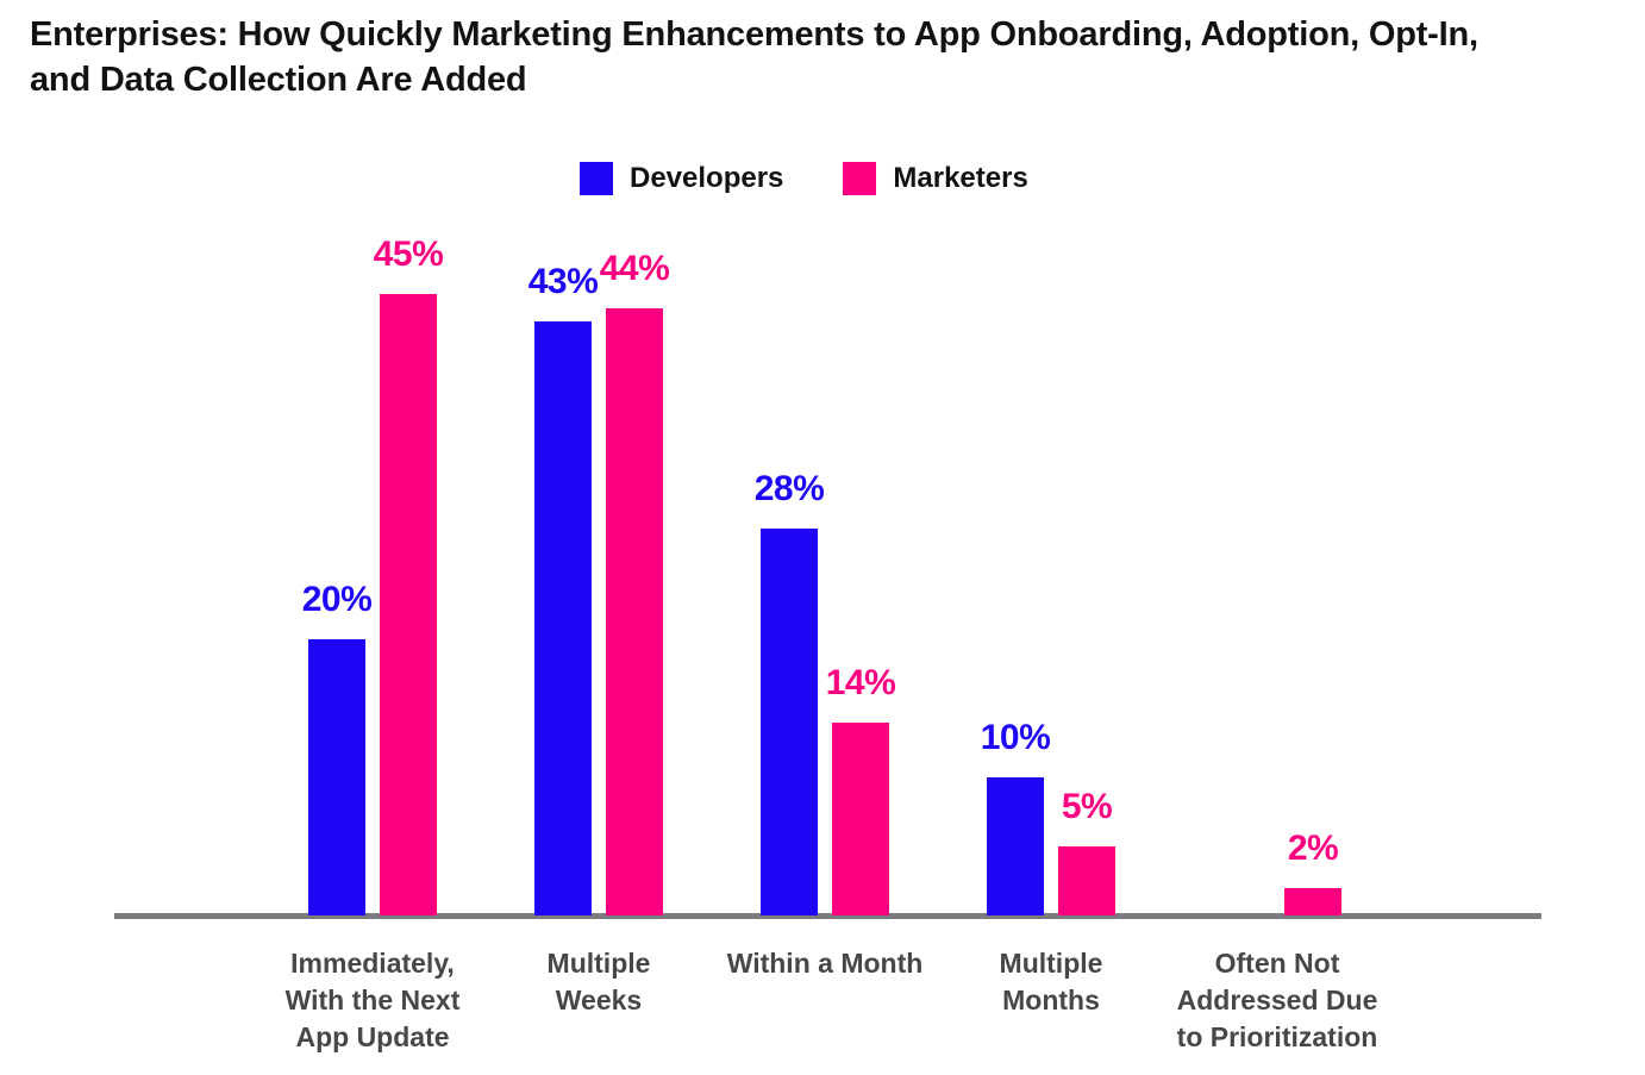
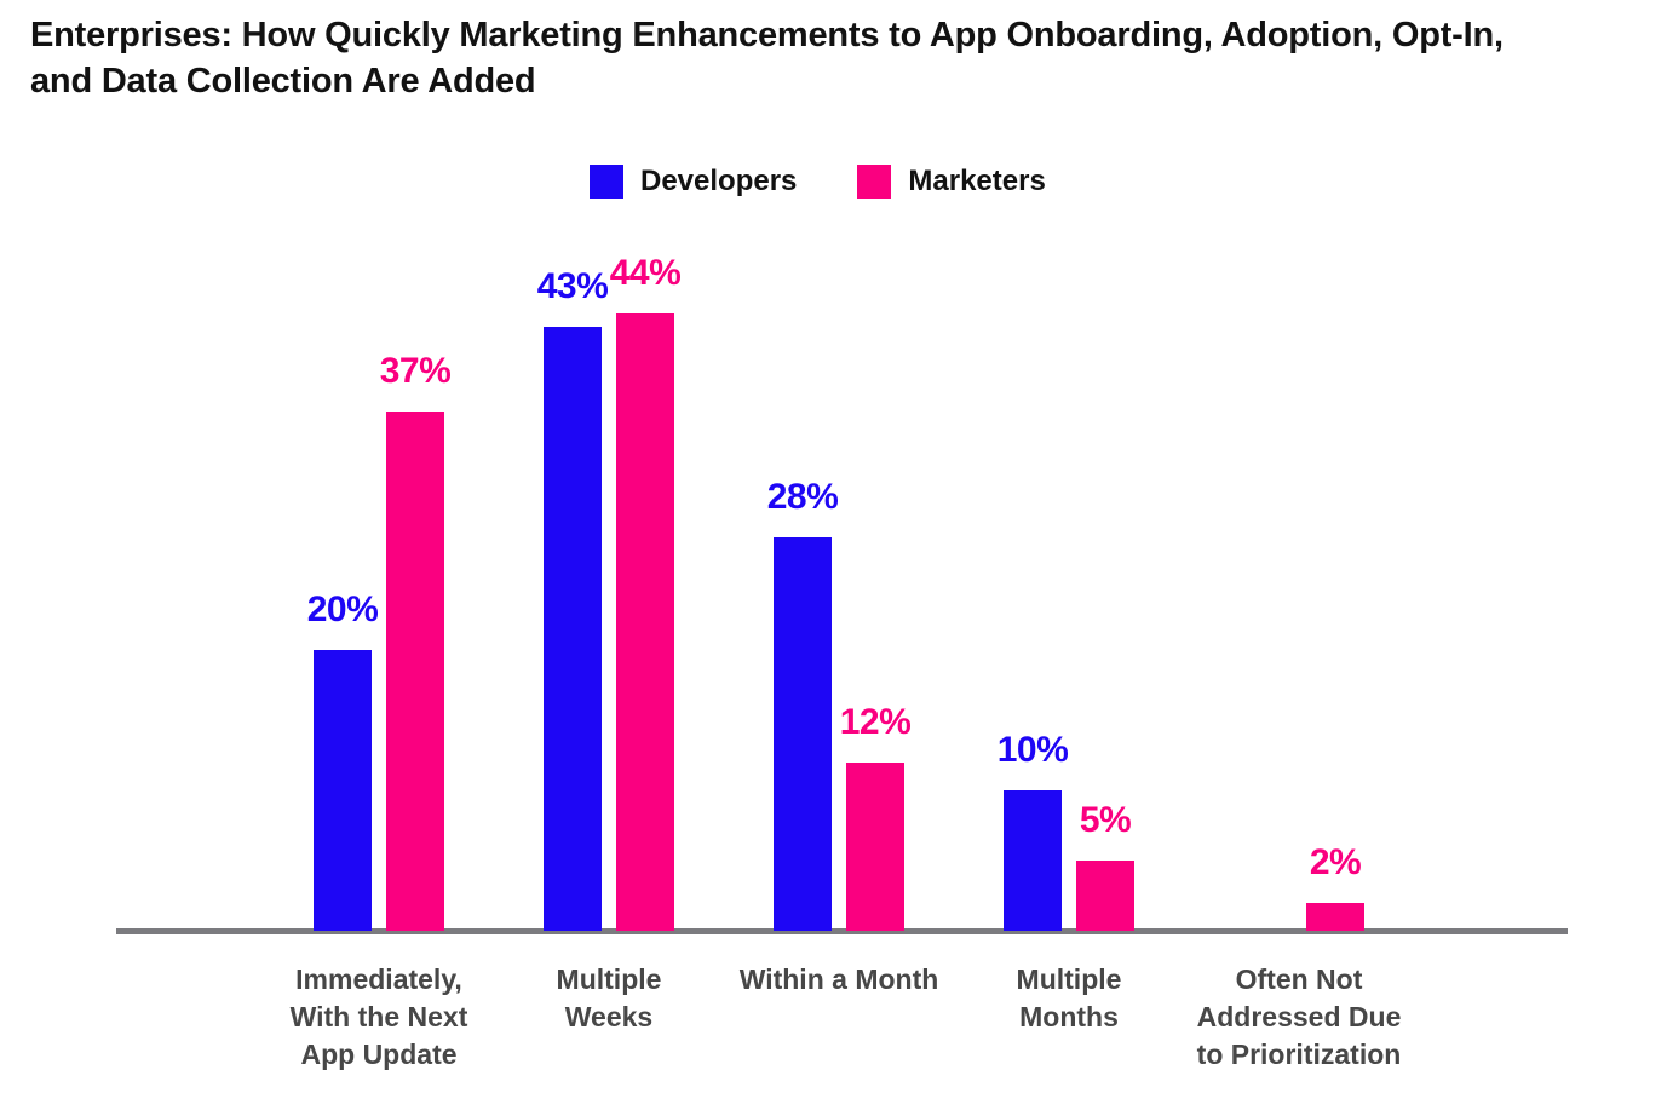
Marketers/Immediately, With the Next App Update: 45% -> 37%
Marketers/Within a Month: 14% -> 12%
